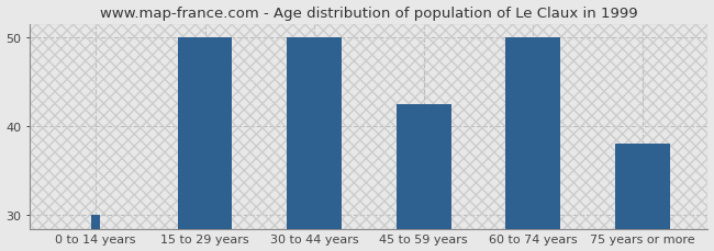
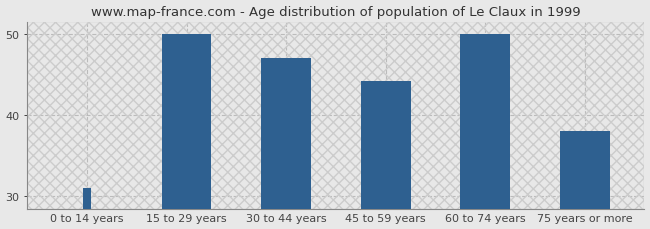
0 to 14 years: 30.0 -> 31.0
30 to 44 years: 50.0 -> 47.0
45 to 59 years: 42.5 -> 44.2
